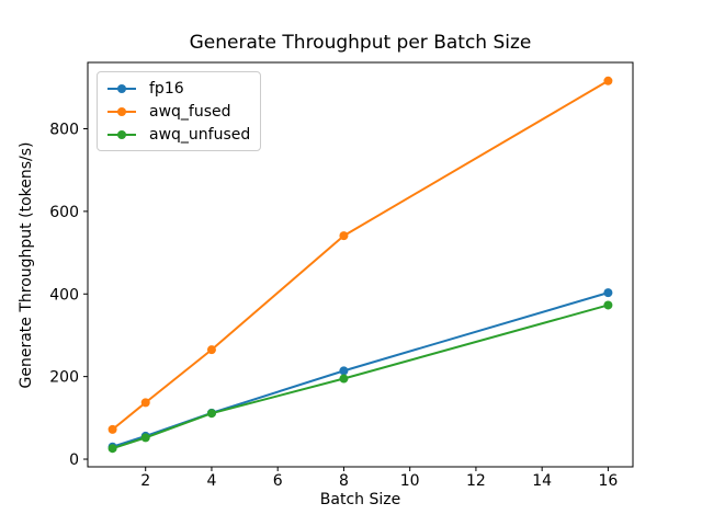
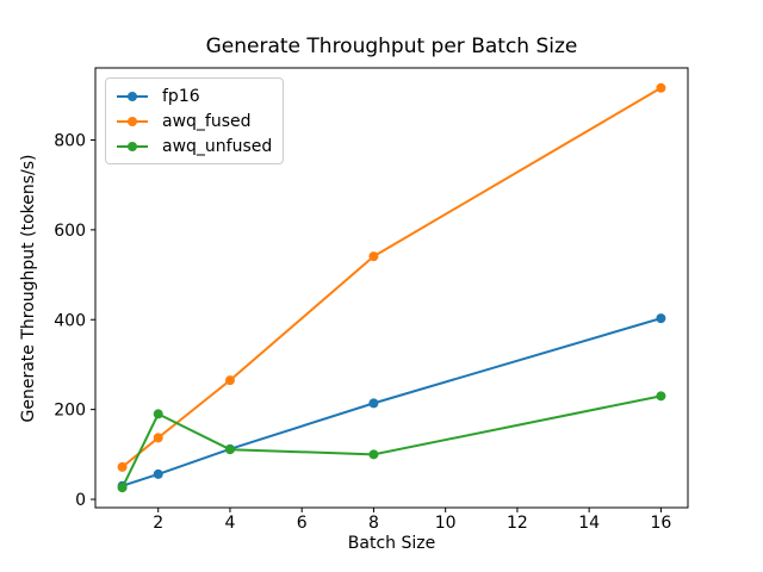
awq_unfused/2: 50 -> 190
awq_unfused/8: 200 -> 100
awq_unfused/16: 370 -> 230
